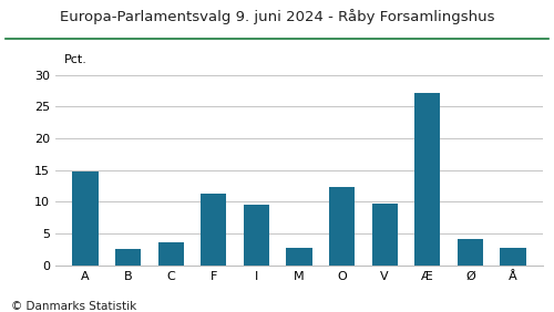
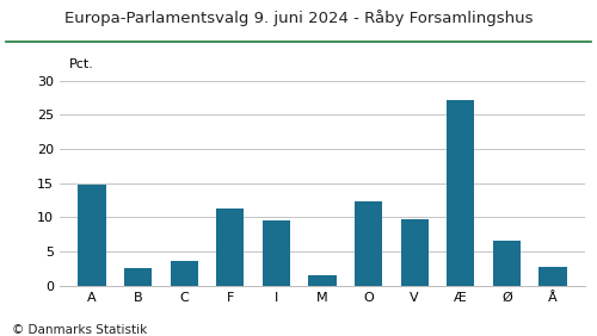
M: 2.8 -> 1.6
Ø: 4.2 -> 6.6
